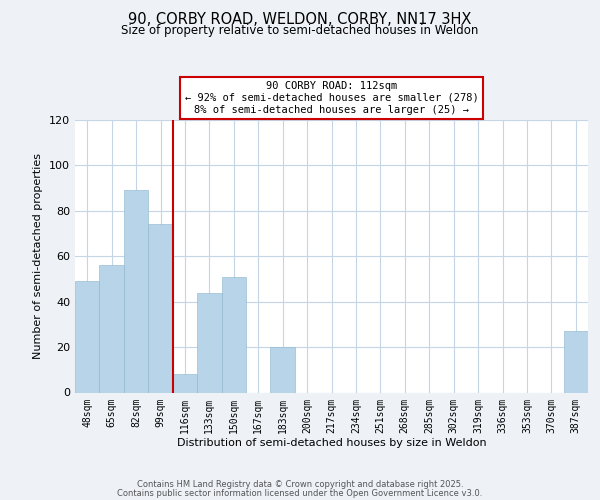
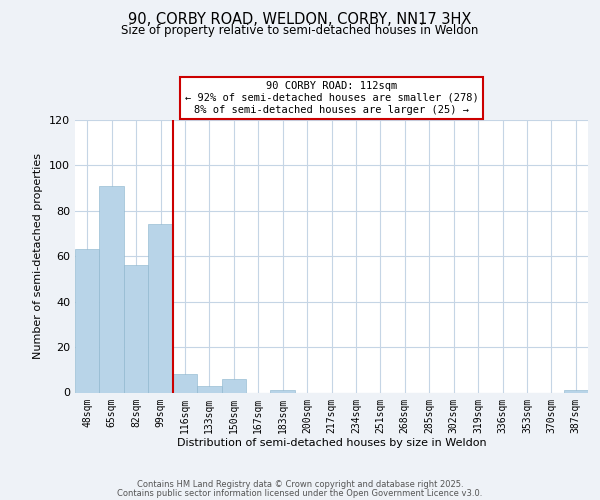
48sqm: 49 -> 63
65sqm: 56 -> 91
82sqm: 89 -> 56
133sqm: 44 -> 3
150sqm: 51 -> 6
183sqm: 20 -> 1
387sqm: 27 -> 1
